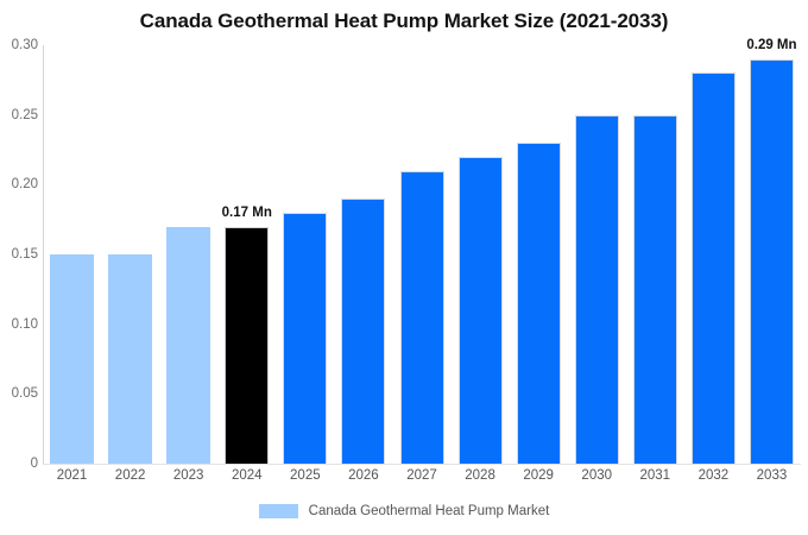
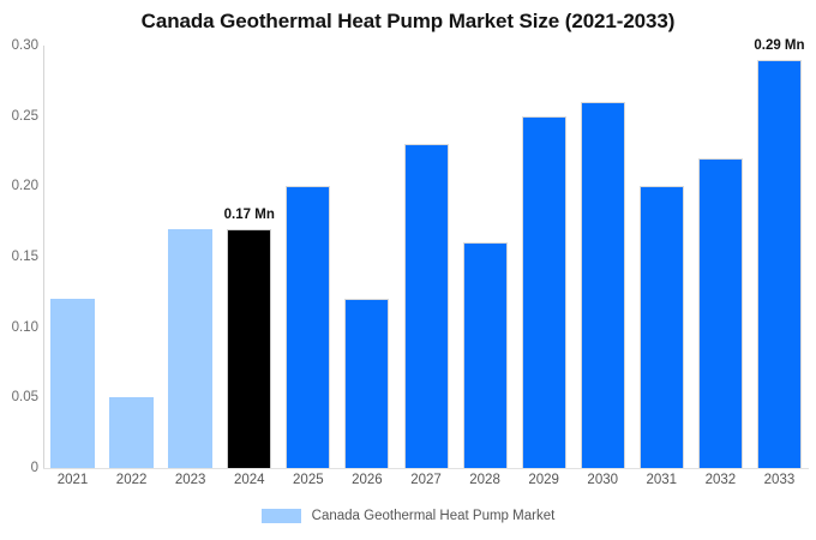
2021: 0.15 -> 0.12
2022: 0.15 -> 0.05
2025: 0.18 -> 0.20
2026: 0.19 -> 0.12
2027: 0.21 -> 0.23
2028: 0.22 -> 0.16
2029: 0.23 -> 0.25
2030: 0.25 -> 0.26
2031: 0.25 -> 0.20
2032: 0.28 -> 0.22
